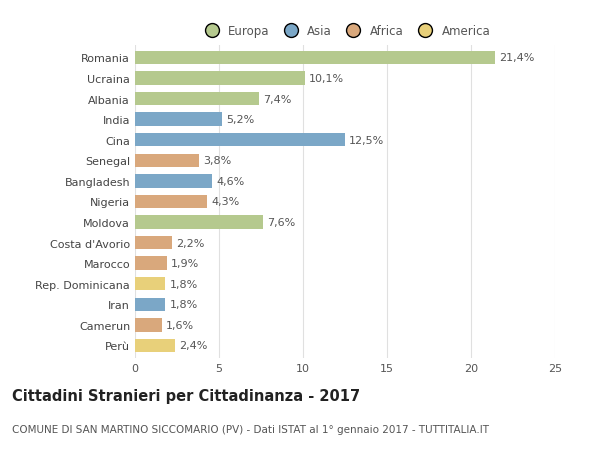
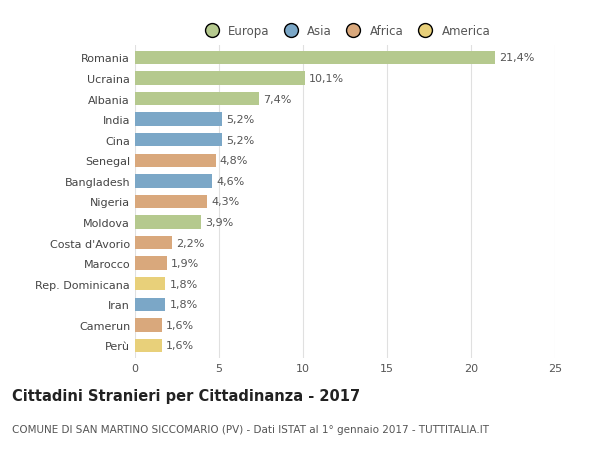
Cina: 12,5% -> 5,2%
Senegal: 3,8% -> 4,8%
Moldova: 7,6% -> 3,9%
Perù: 2,4% -> 1,6%
